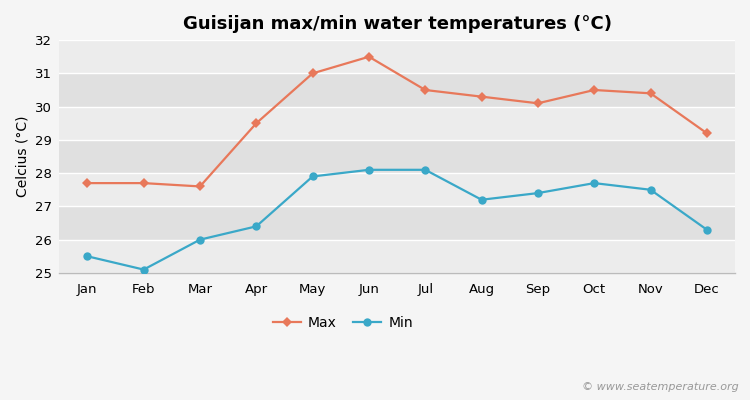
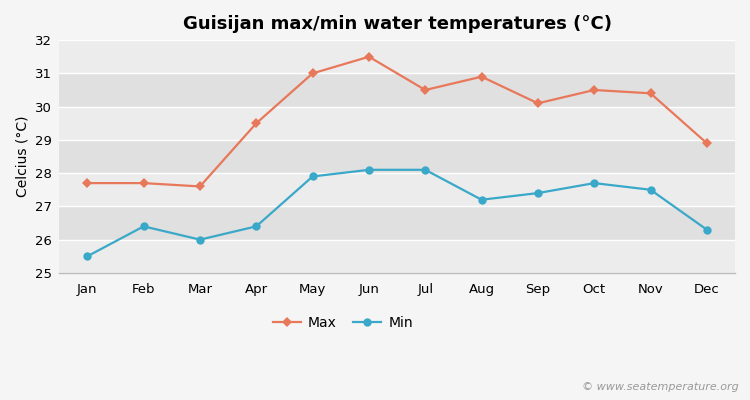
Min/Feb: 25.1 -> 26.4
Max/Aug: 30.3 -> 30.9
Max/Dec: 29.2 -> 28.9
